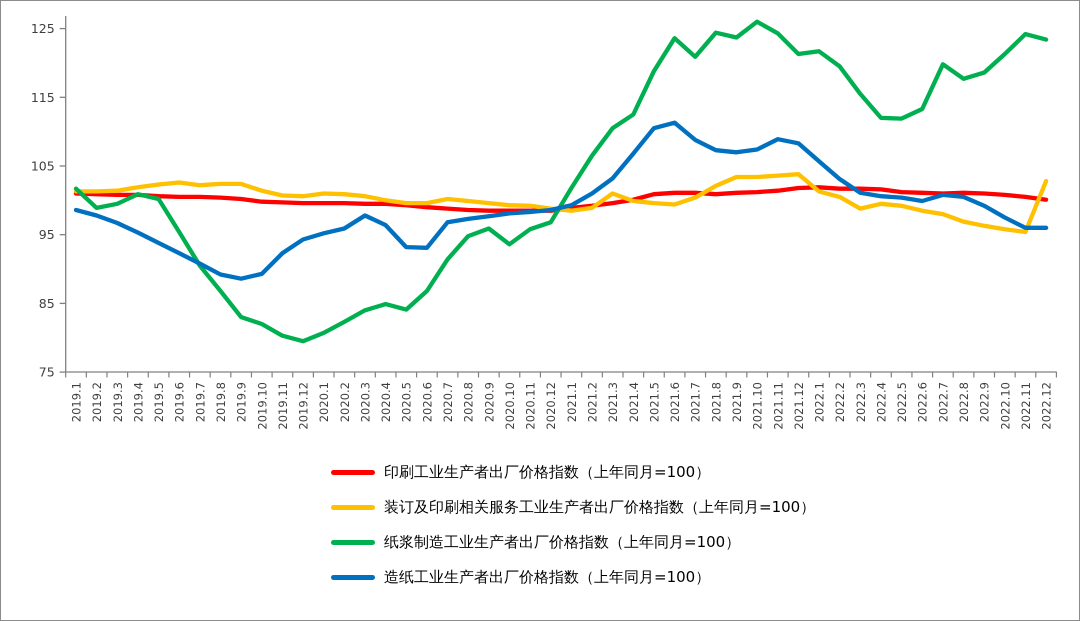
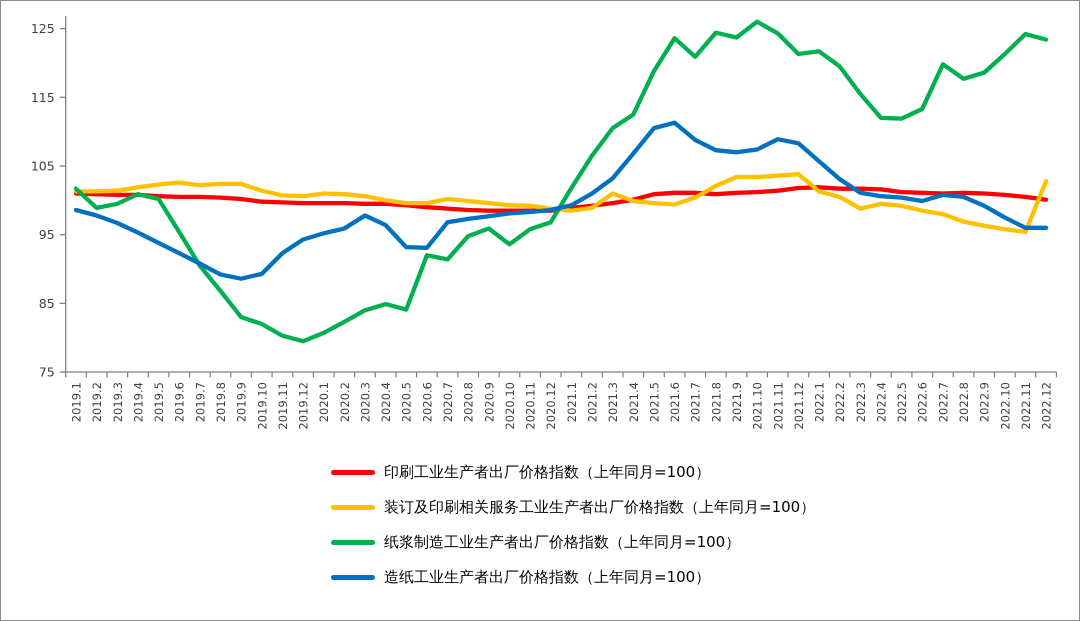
纸浆制造工业生产者出厂价格指数（上年同月=100）/2020.6: 87 -> 92
